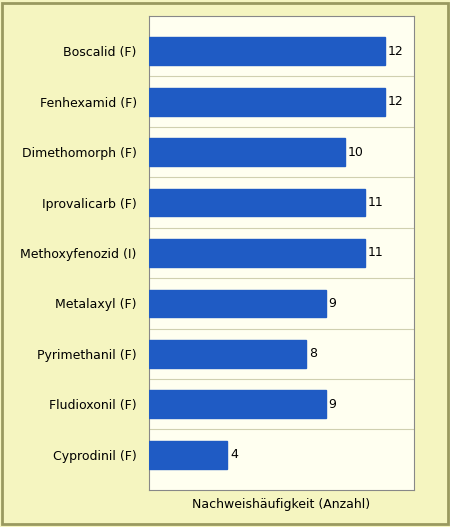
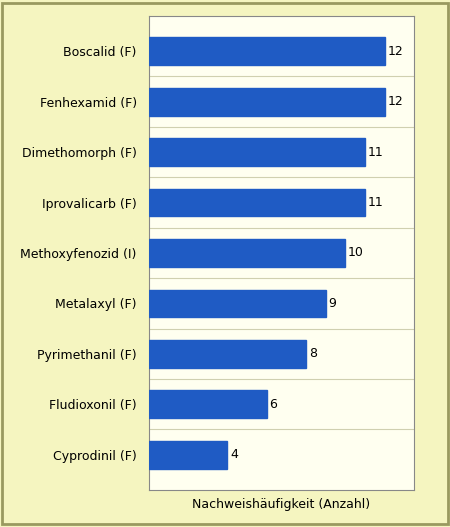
Dimethomorph (F): 10 -> 11
Methoxyfenozid (I): 11 -> 10
Fludioxonil (F): 9 -> 6
